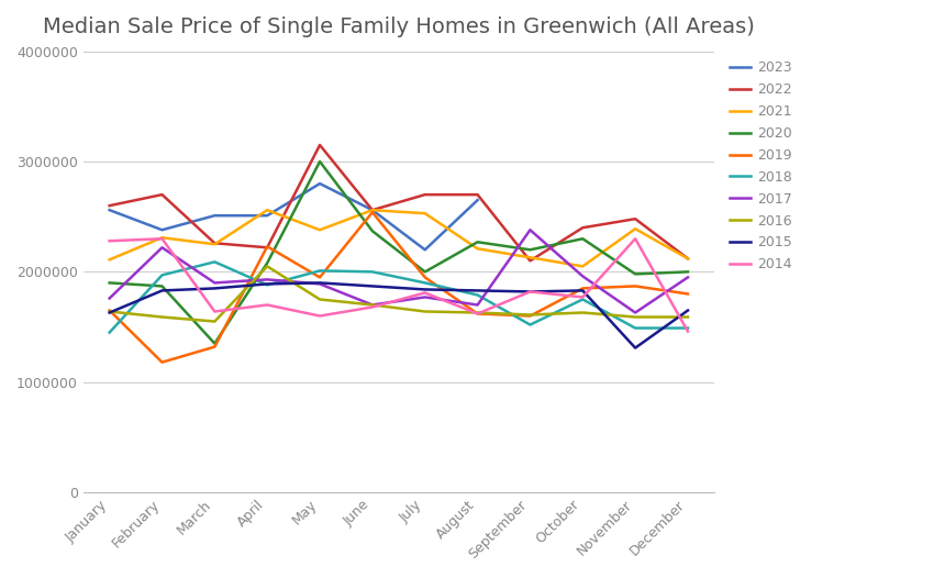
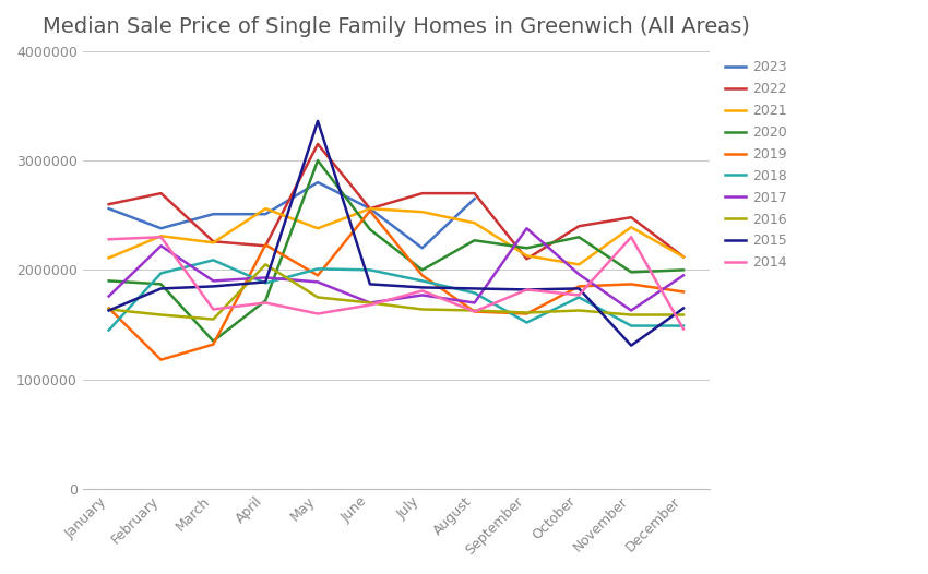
2020/April: 2080000 -> 1720000
2015/May: 1900000 -> 3360000
2021/August: 2210000 -> 2430000
